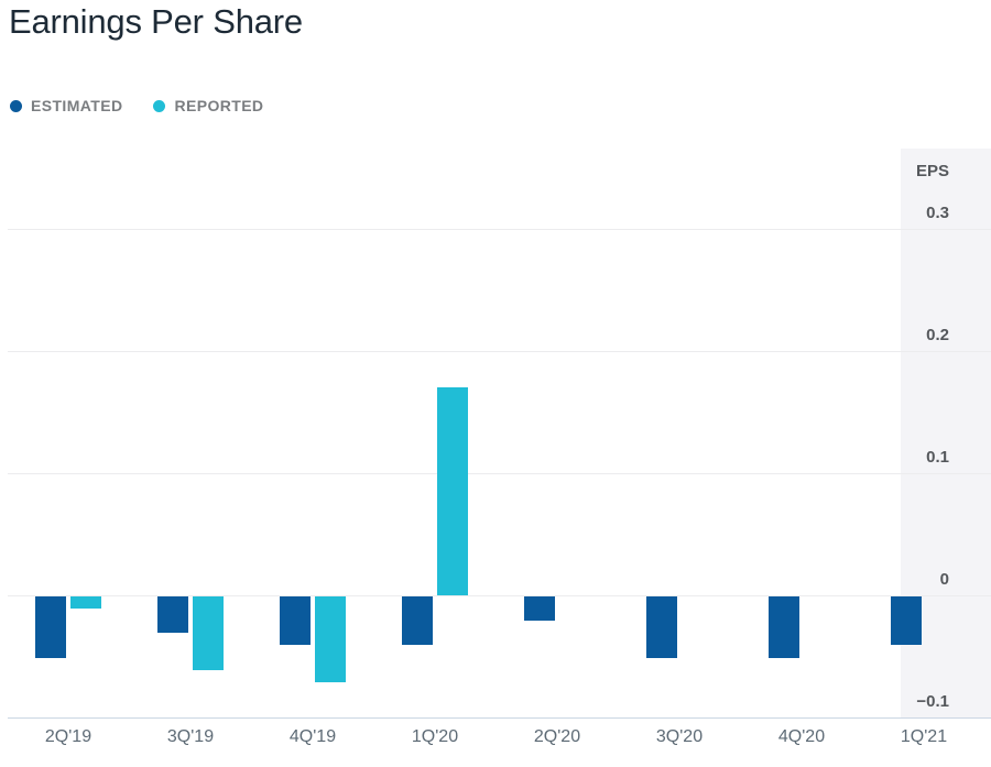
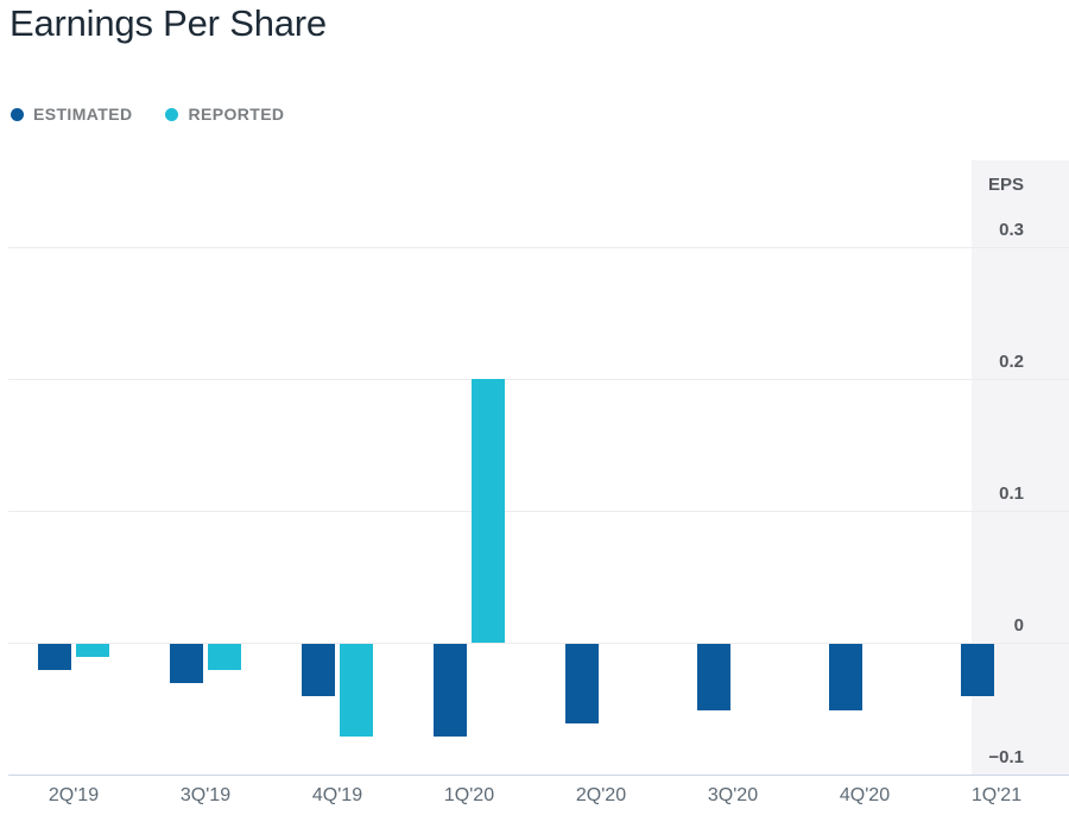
ESTIMATED/2Q'19: -0.05 -> -0.02
REPORTED/3Q'19: -0.06 -> -0.02
ESTIMATED/1Q'20: -0.04 -> -0.07
REPORTED/1Q'20: 0.17 -> 0.20
ESTIMATED/2Q'20: -0.02 -> -0.06
